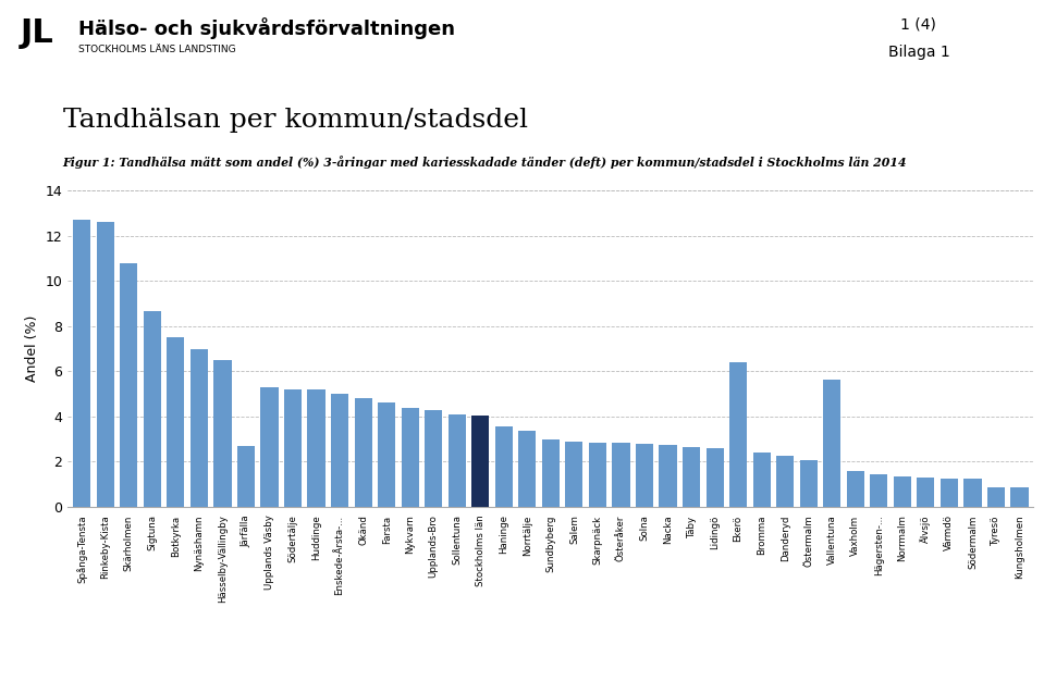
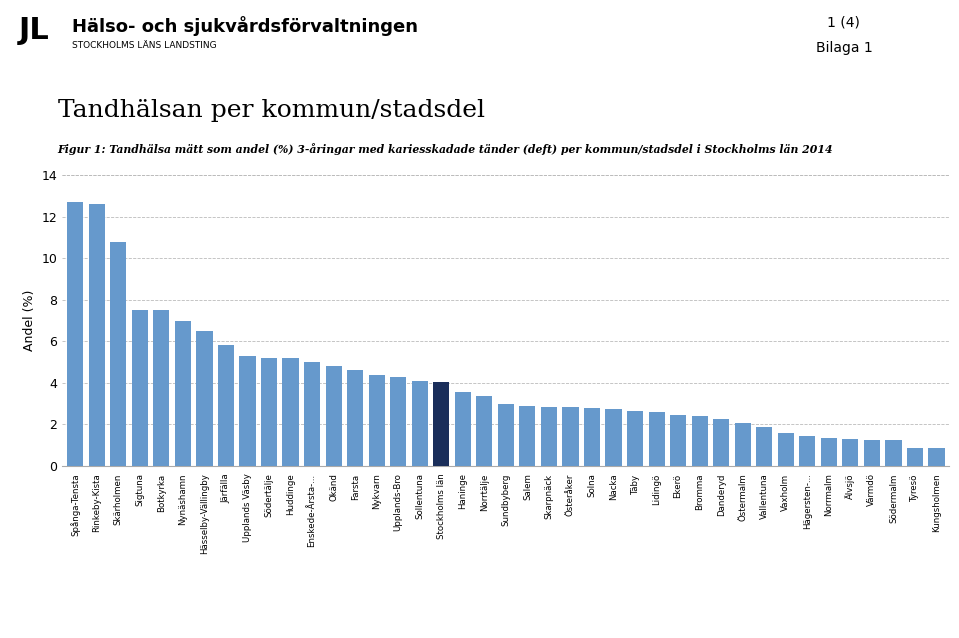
Sigtuna: 8.65 -> 7.50
Järfälla: 2.70 -> 5.80
Ekerö: 6.40 -> 2.45
Vallentuna: 5.65 -> 1.85
